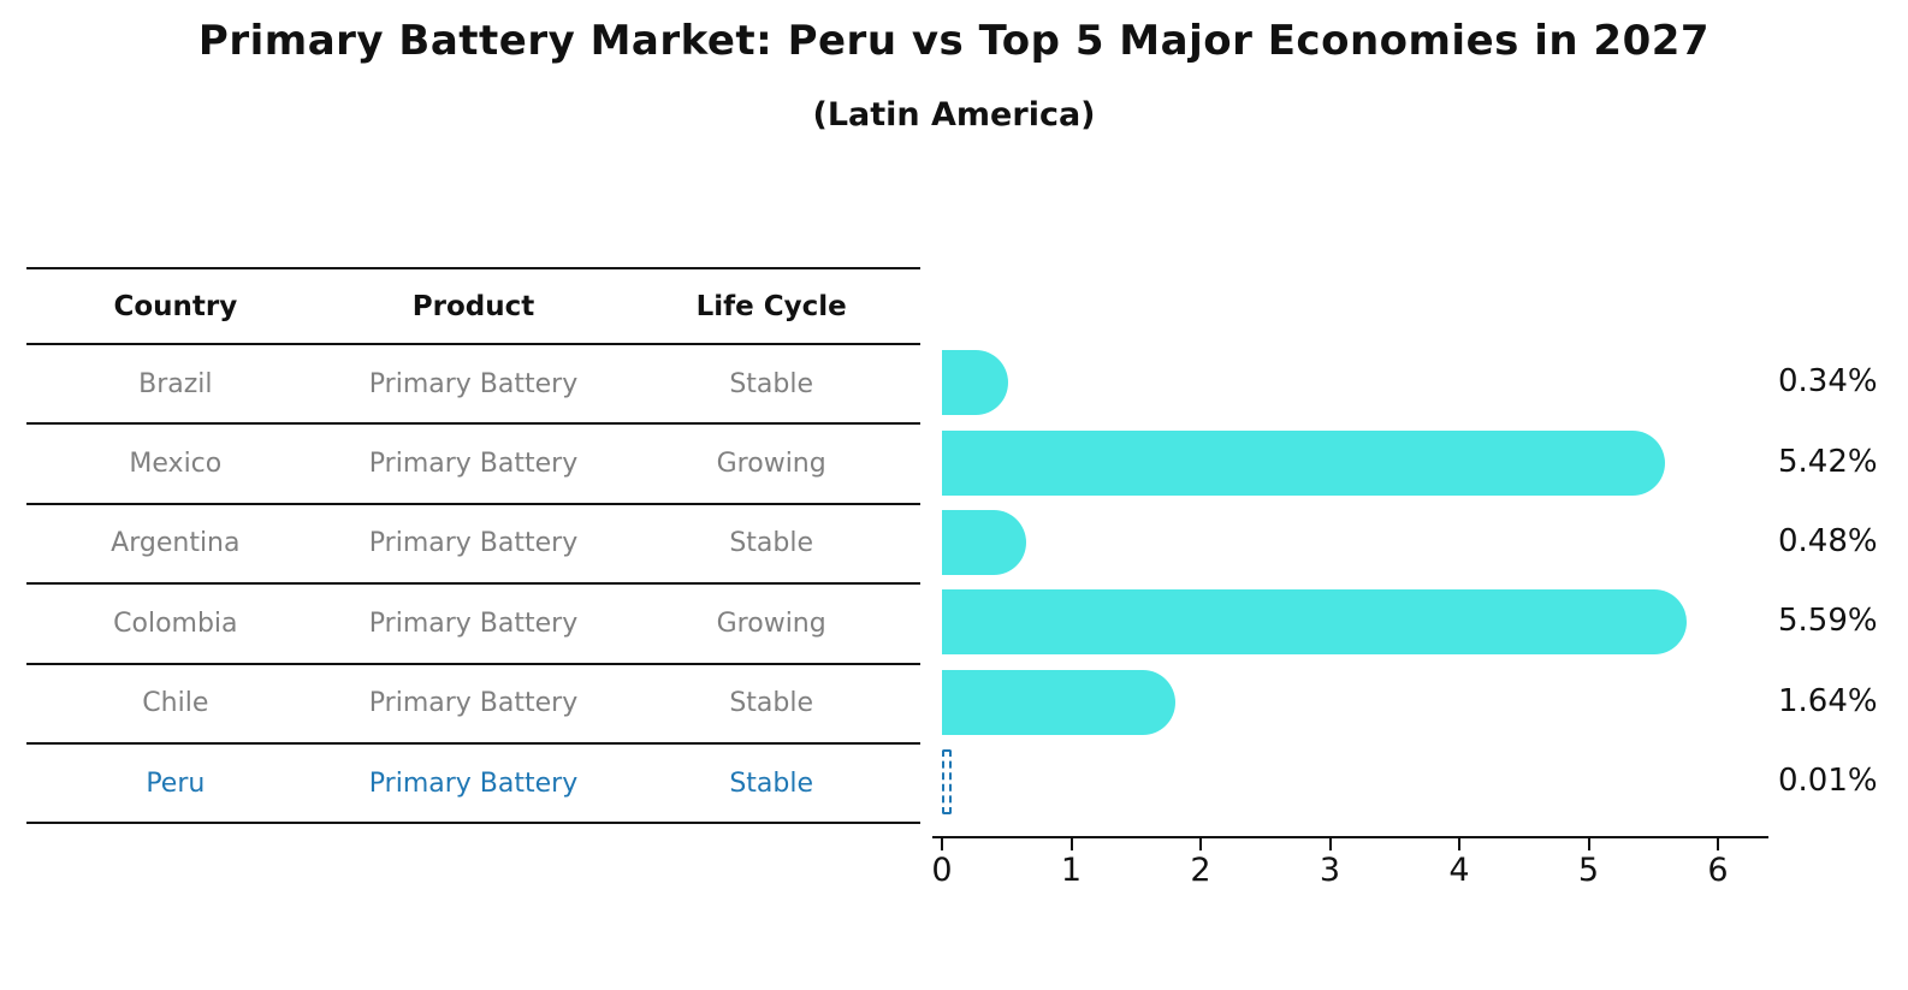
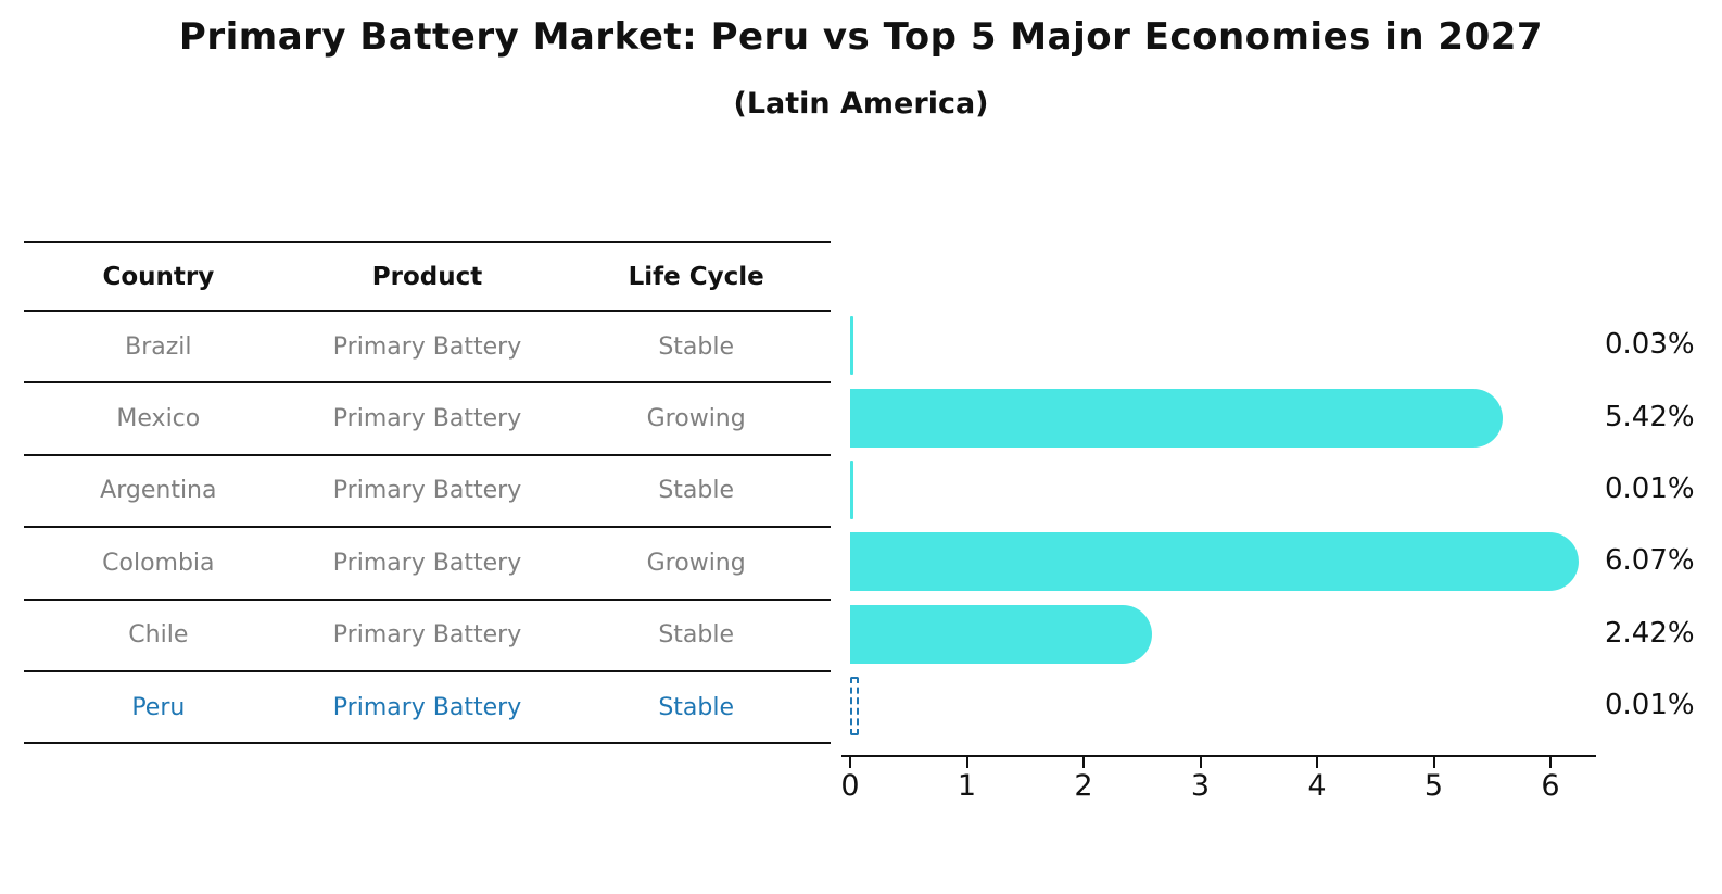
Brazil: 0.34% -> 0.03%
Argentina: 0.48% -> 0.01%
Colombia: 5.59% -> 6.07%
Chile: 1.64% -> 2.42%
